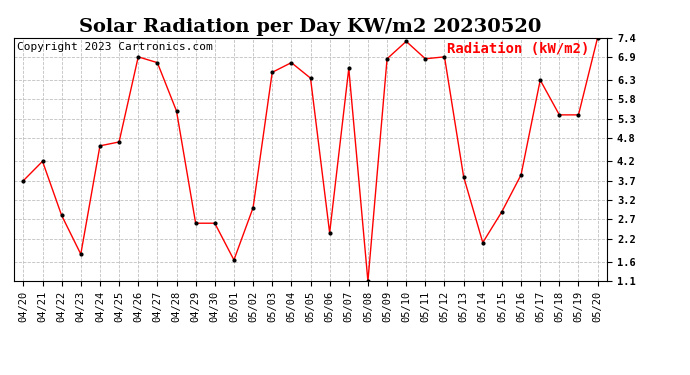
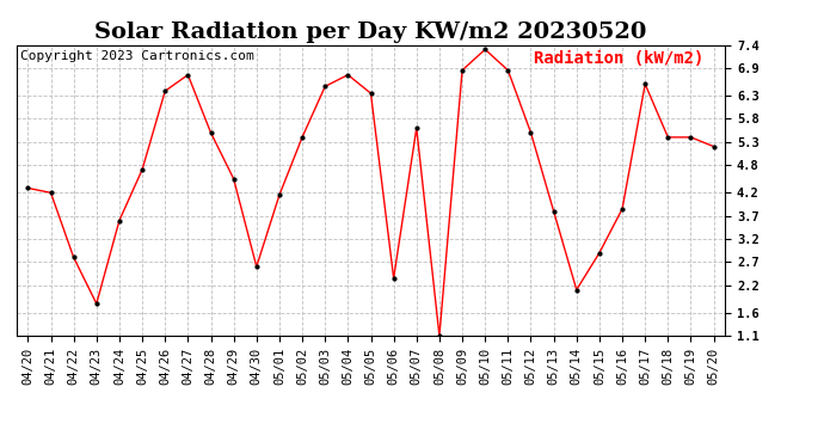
04/20: 3.70 -> 4.30
04/24: 4.60 -> 3.60
04/26: 6.90 -> 6.40
04/29: 2.60 -> 4.50
05/01: 1.65 -> 4.15
05/02: 3.00 -> 5.40
05/07: 6.60 -> 5.60
05/12: 6.90 -> 5.50
05/17: 6.30 -> 6.55
05/20: 7.40 -> 5.20
